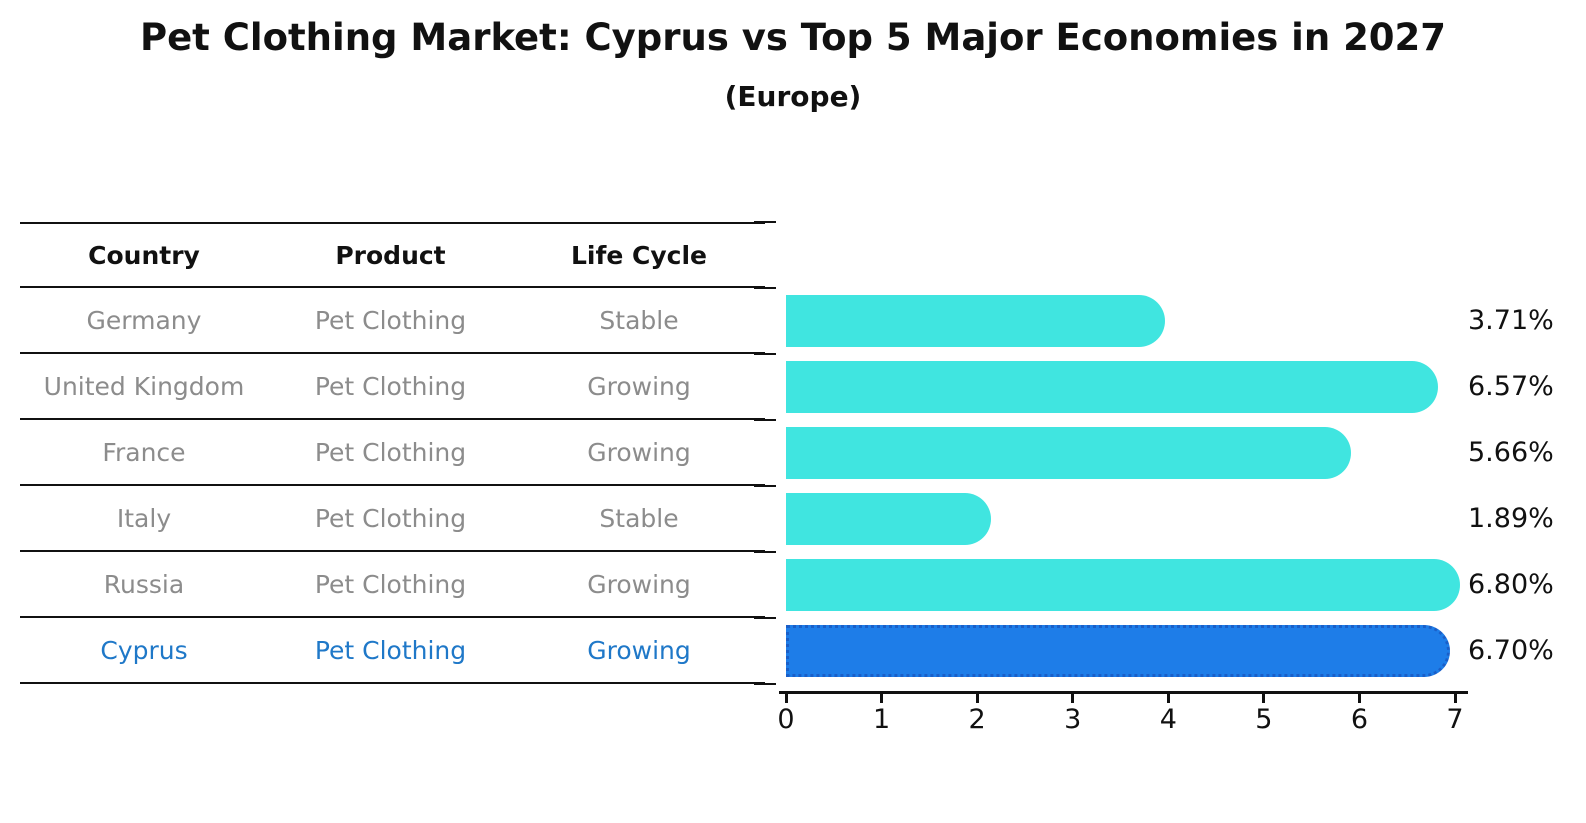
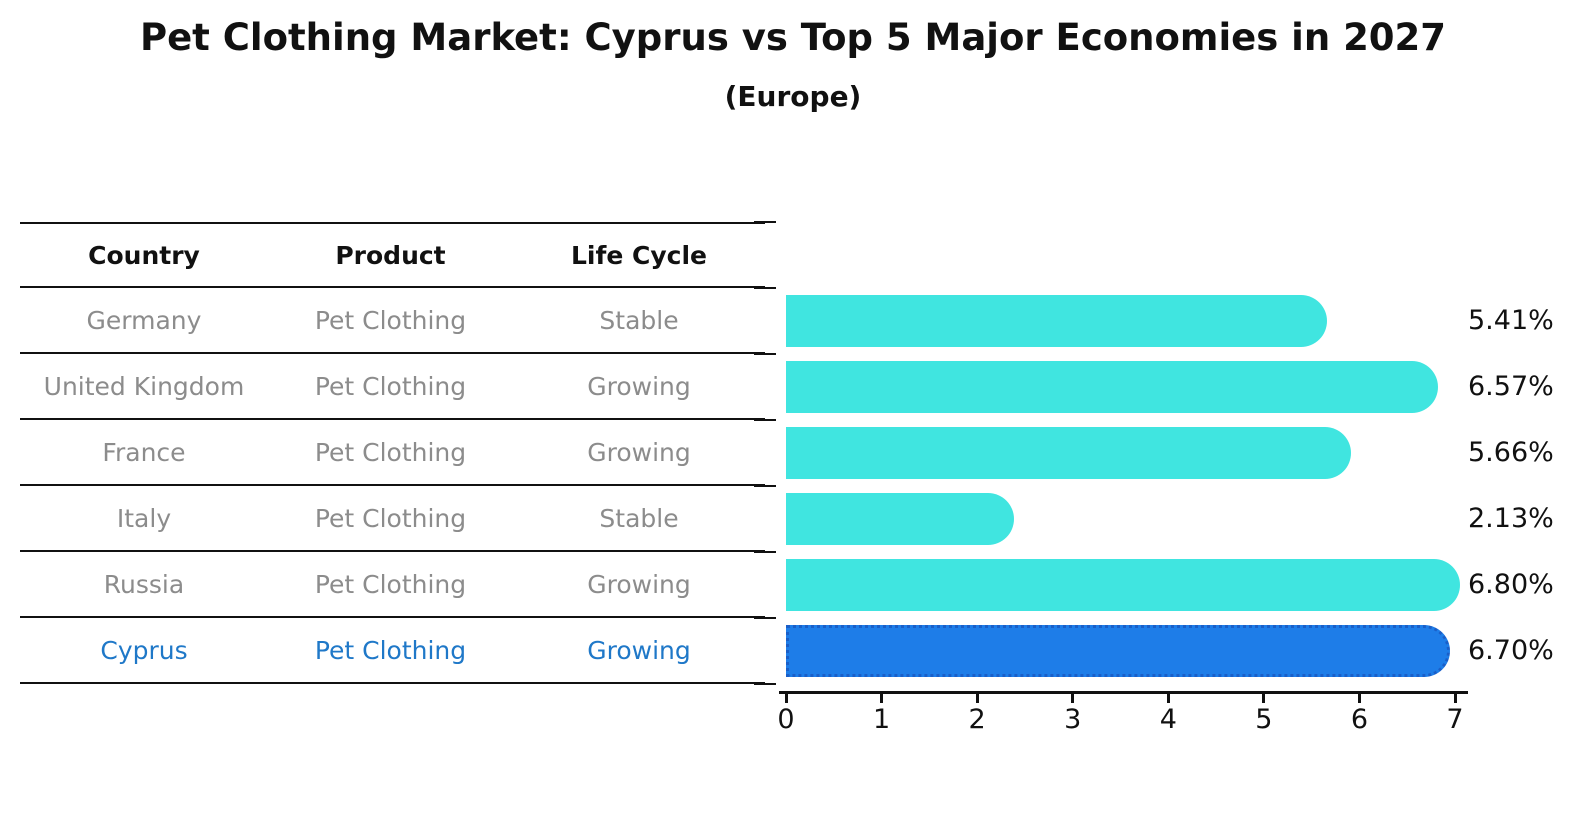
Germany: 3.71% -> 5.41%
Italy: 1.89% -> 2.13%
